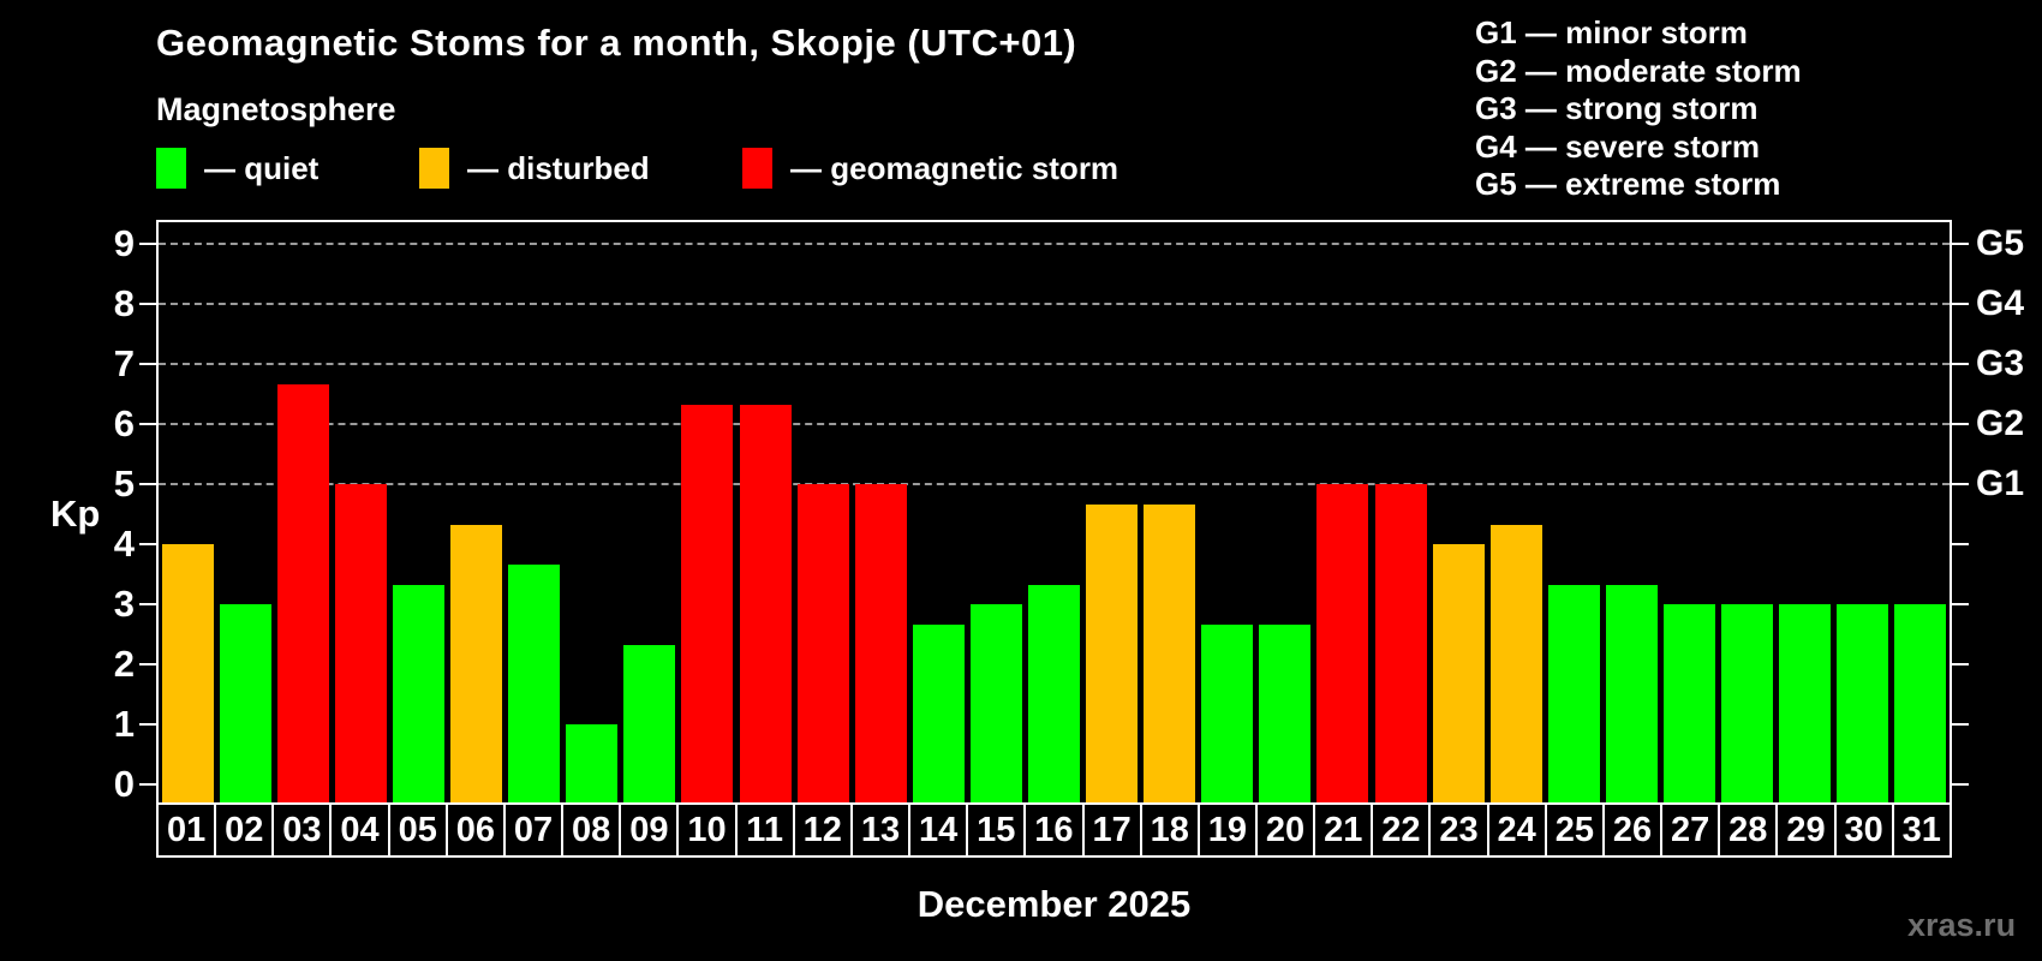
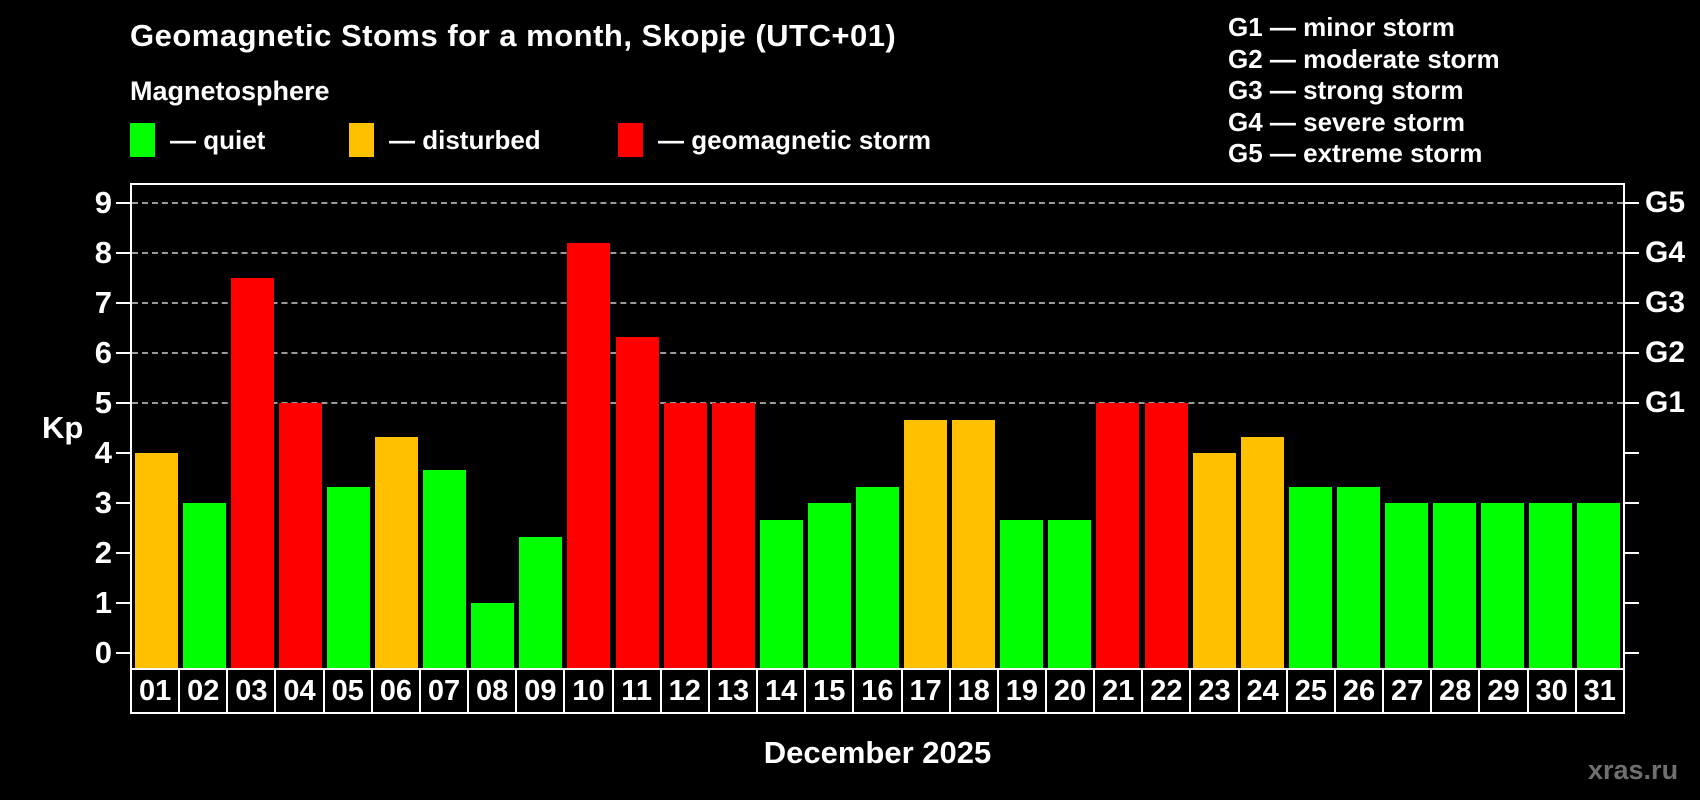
03: 6.7 -> 7.5
10: 6.3 -> 8.2
